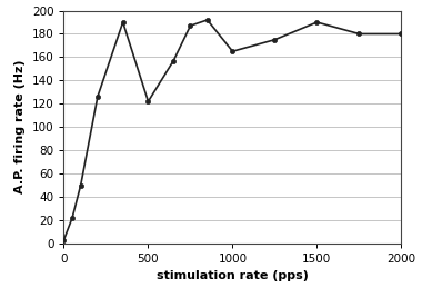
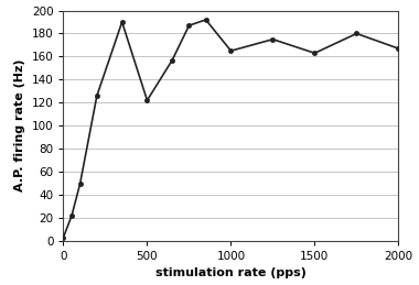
1500: 190 -> 163
2000: 180 -> 167
